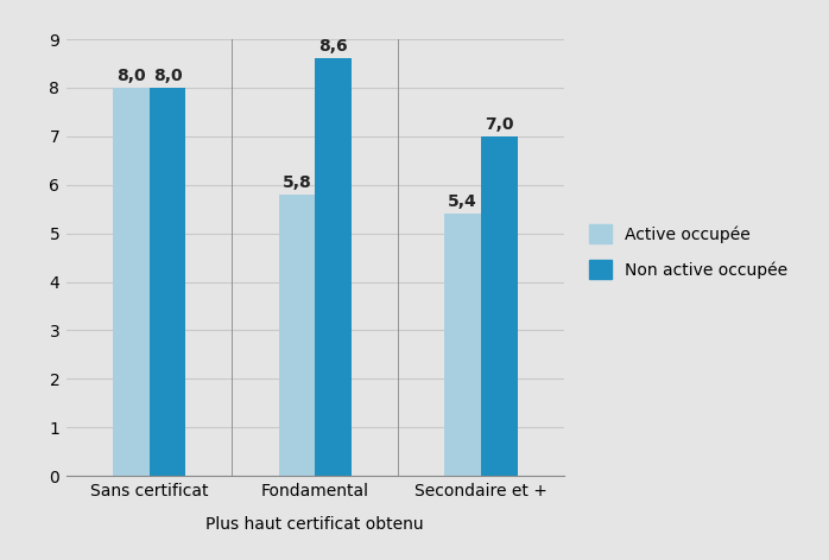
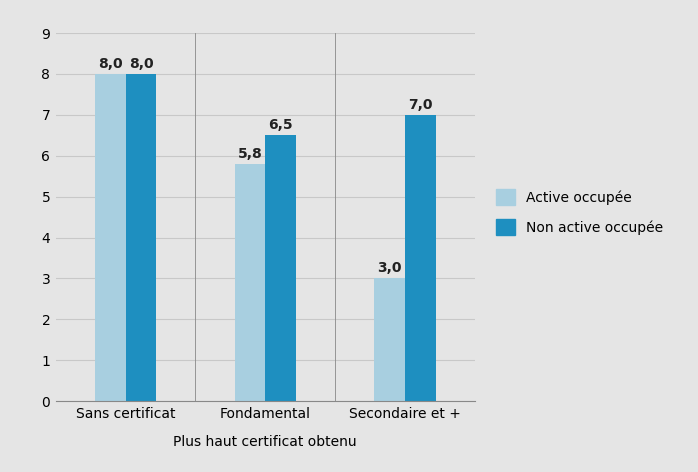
Non active occupée/Fondamental: 8,6 -> 6,5
Active occupée/Secondaire et +: 5,4 -> 3,0
